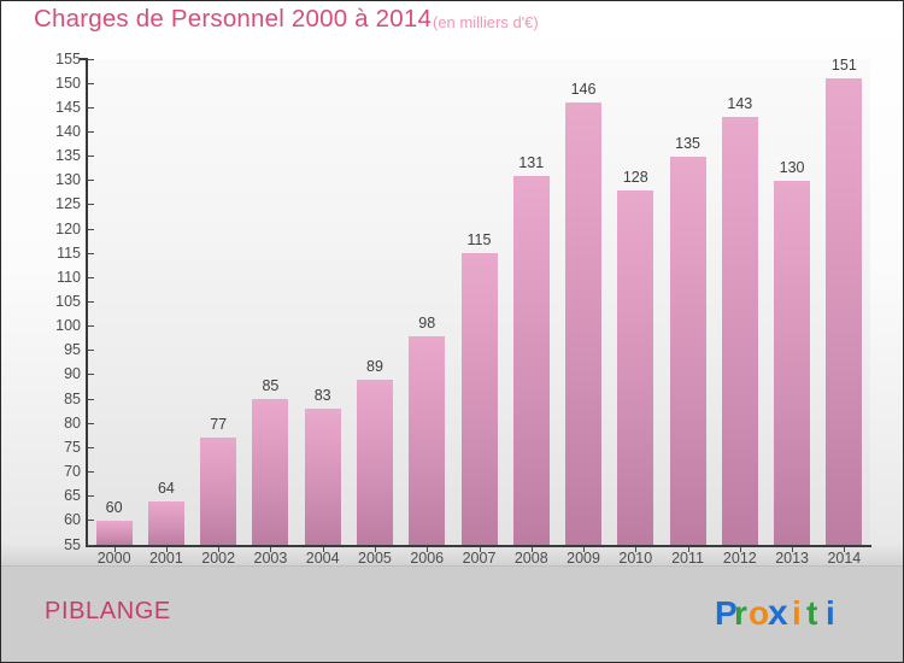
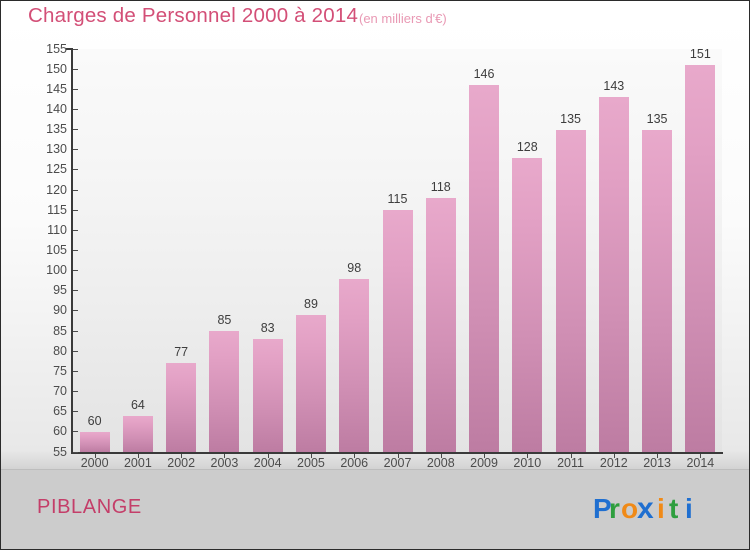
2008: 131 -> 118
2013: 130 -> 135
